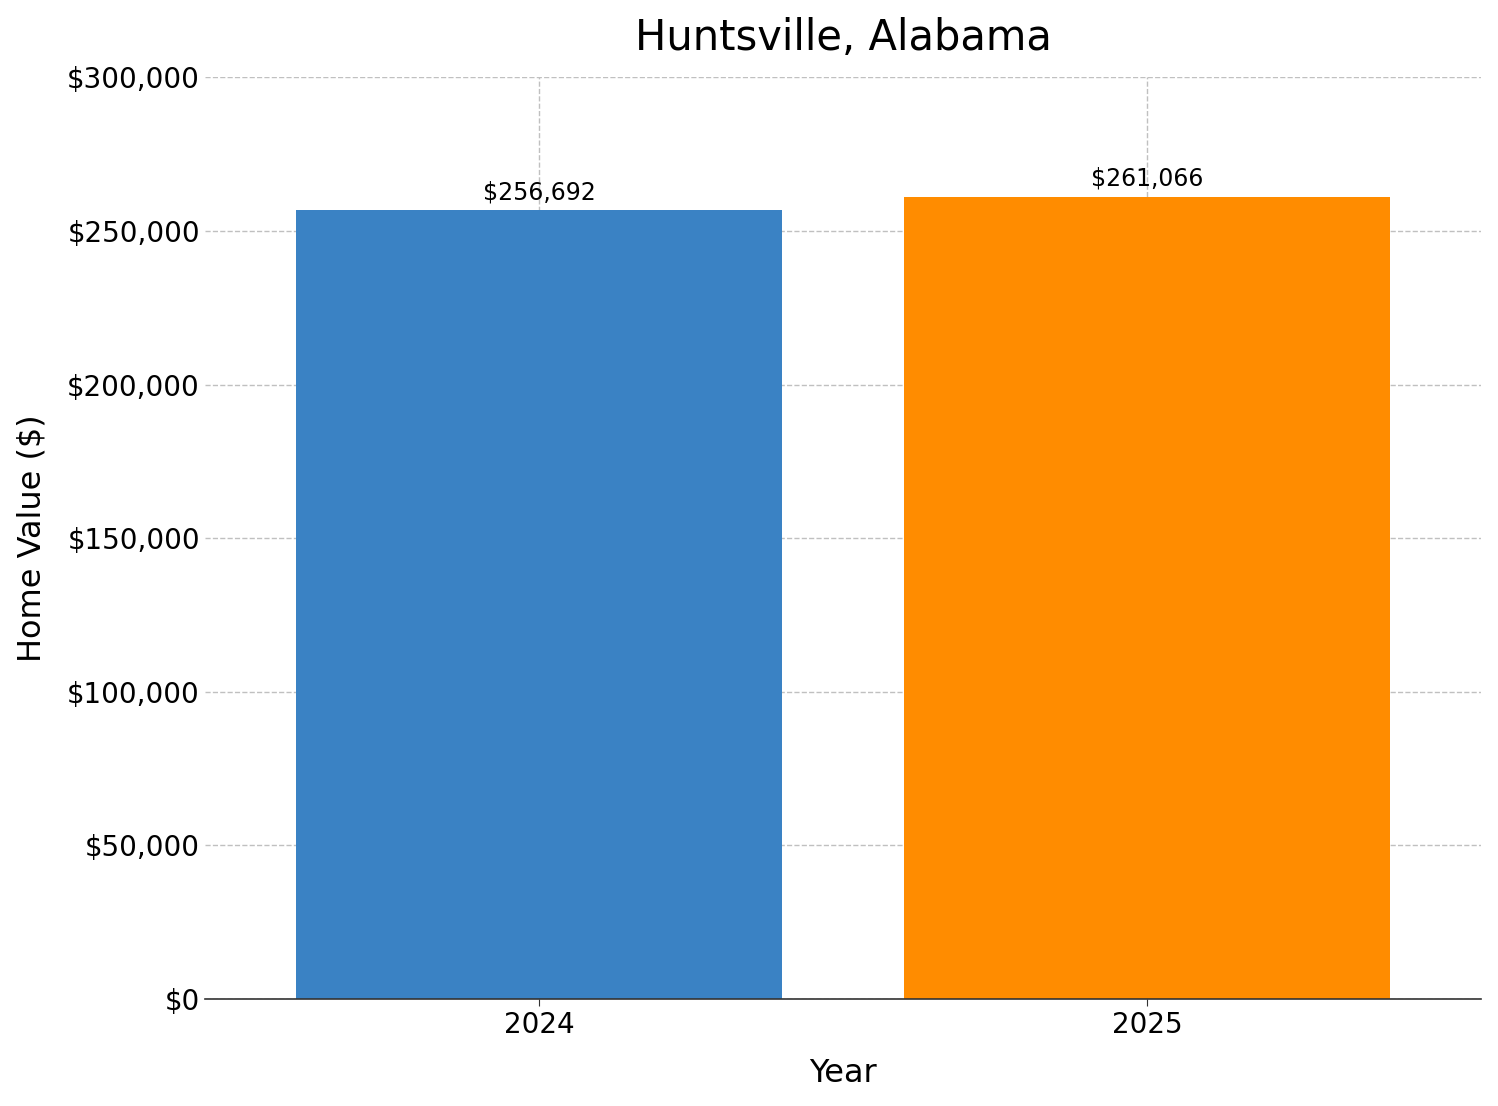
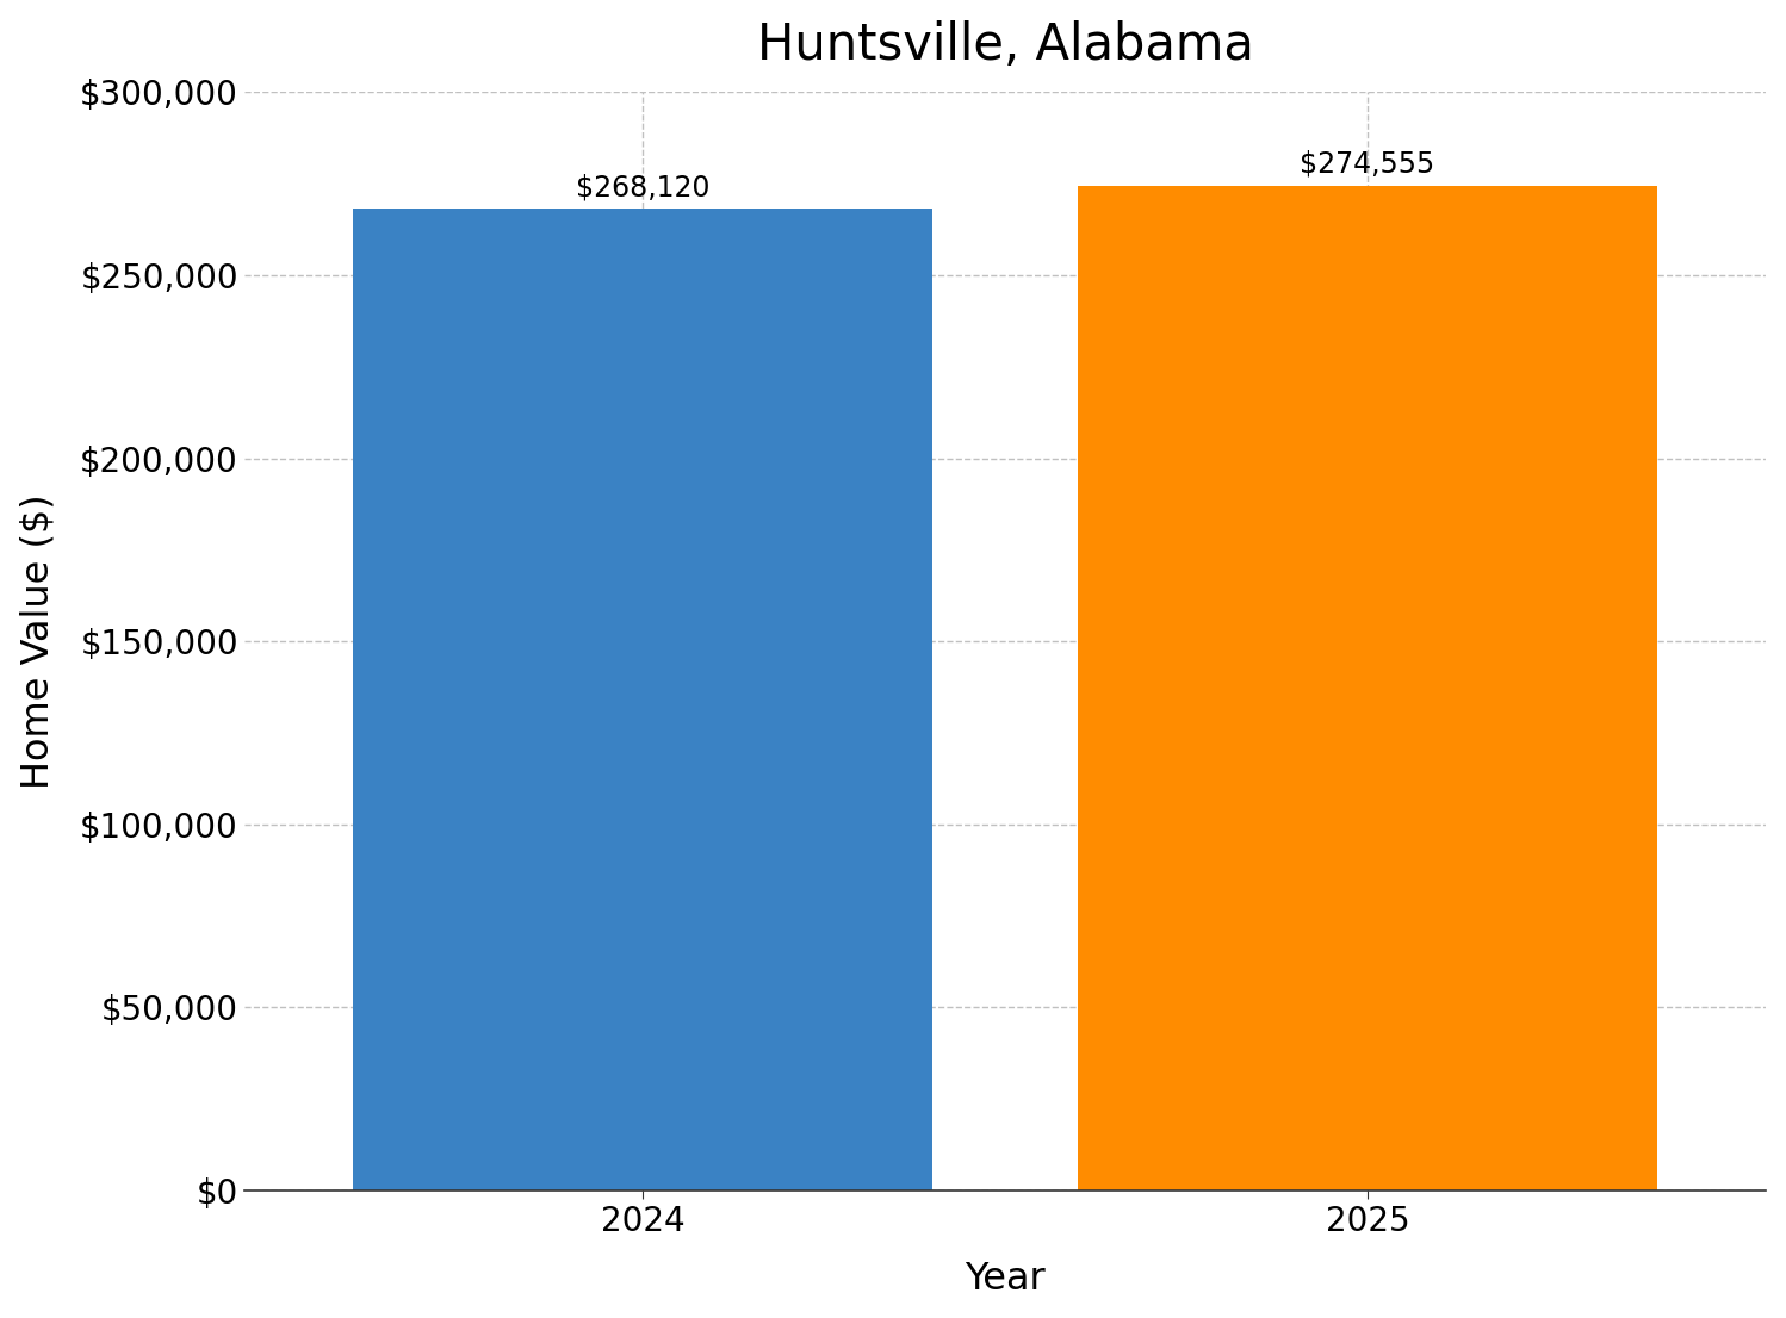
2024: $256,692 -> $268,120
2025: $261,066 -> $274,555
